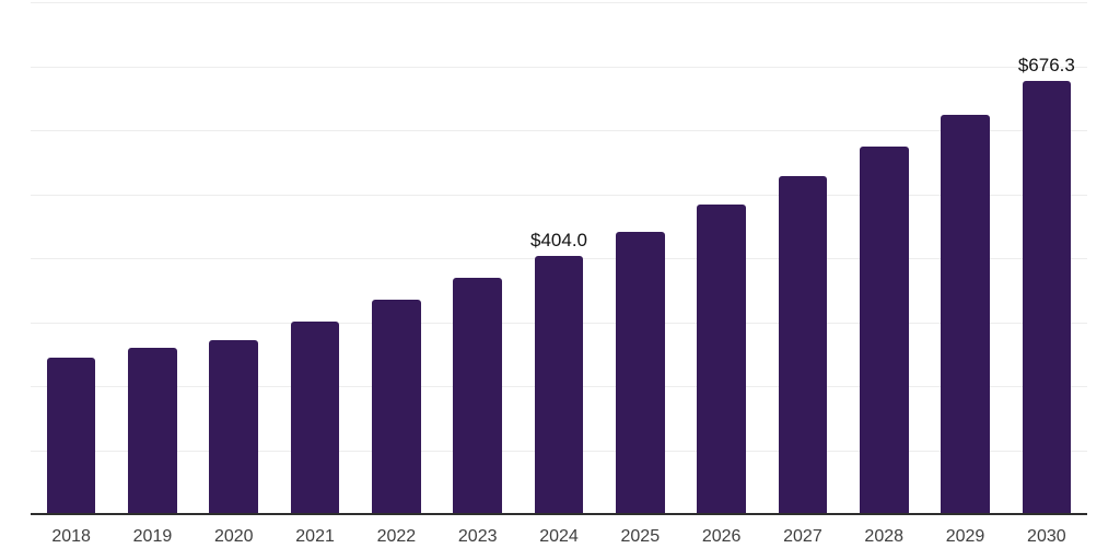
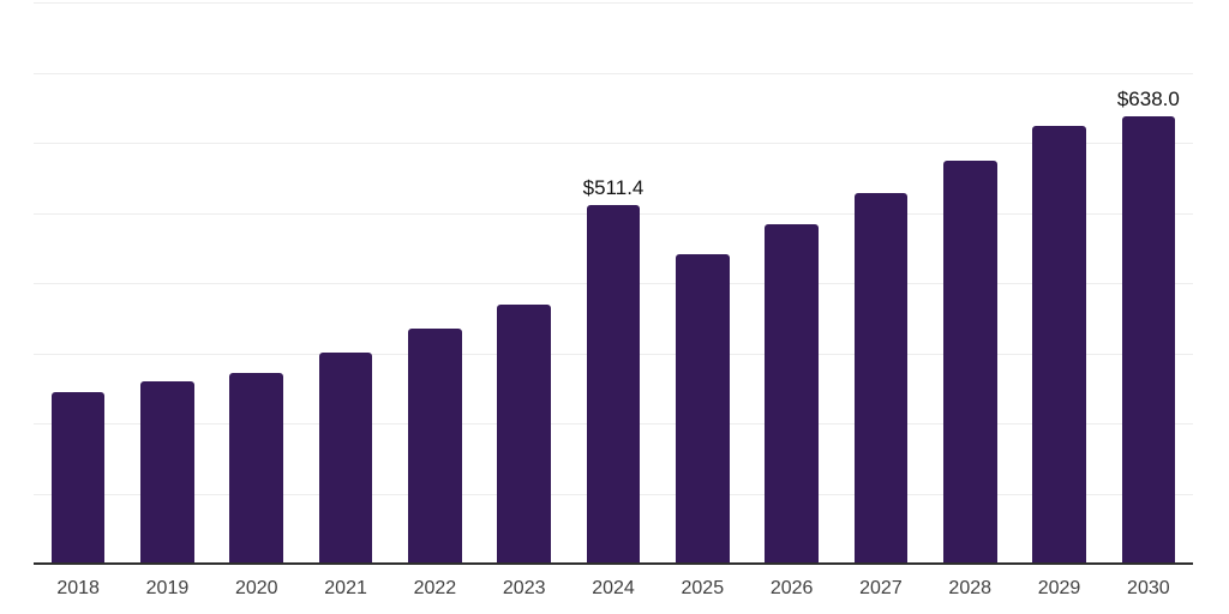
2024: $404.0 -> $511.4
2030: $676.3 -> $638.0
